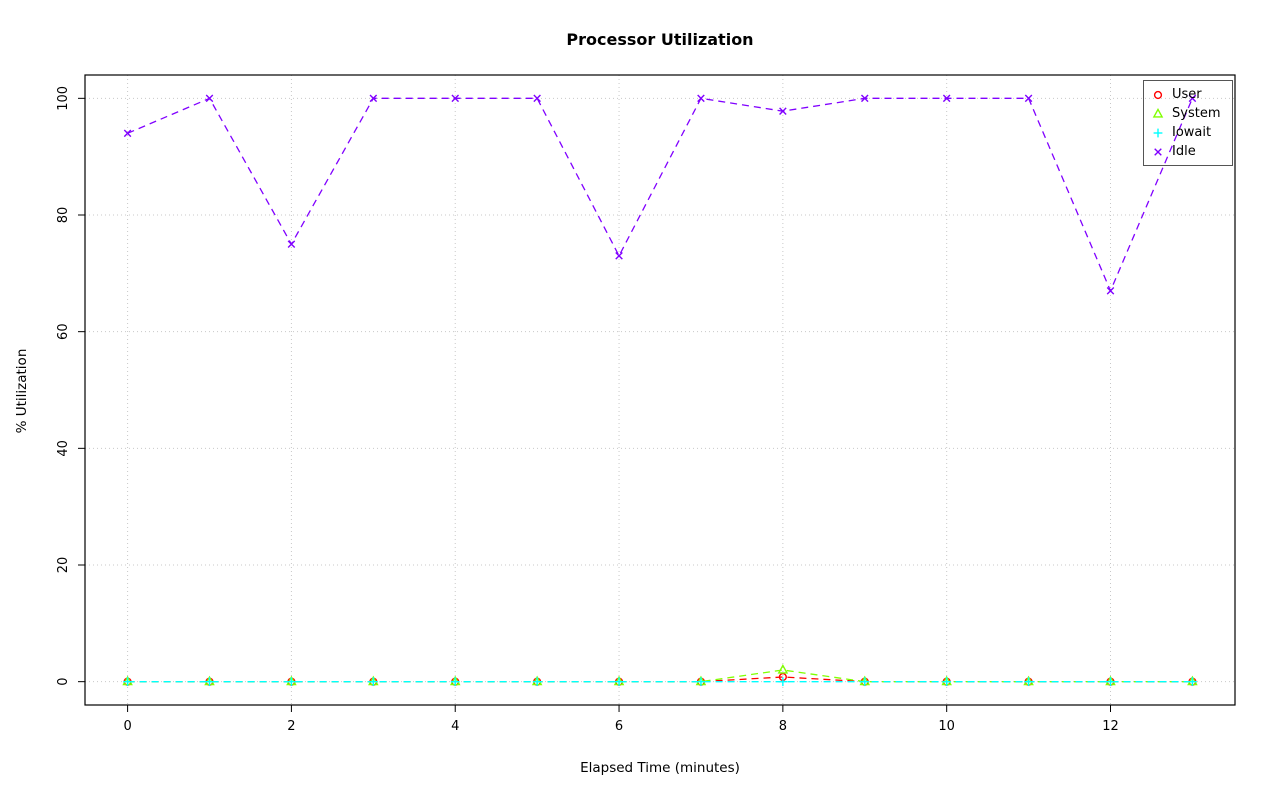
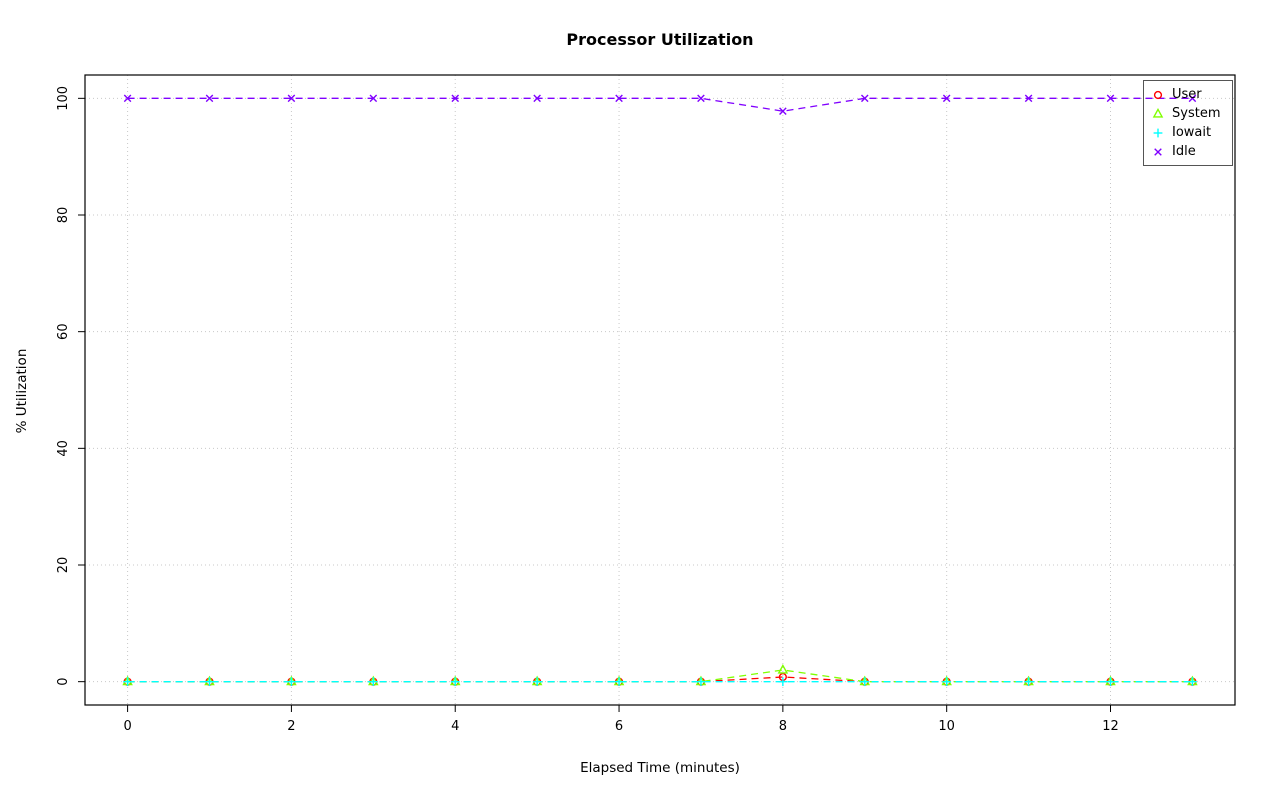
Idle/0: 94 -> 100
Idle/2: 75 -> 100
Idle/6: 73 -> 100
Idle/12: 67 -> 100
